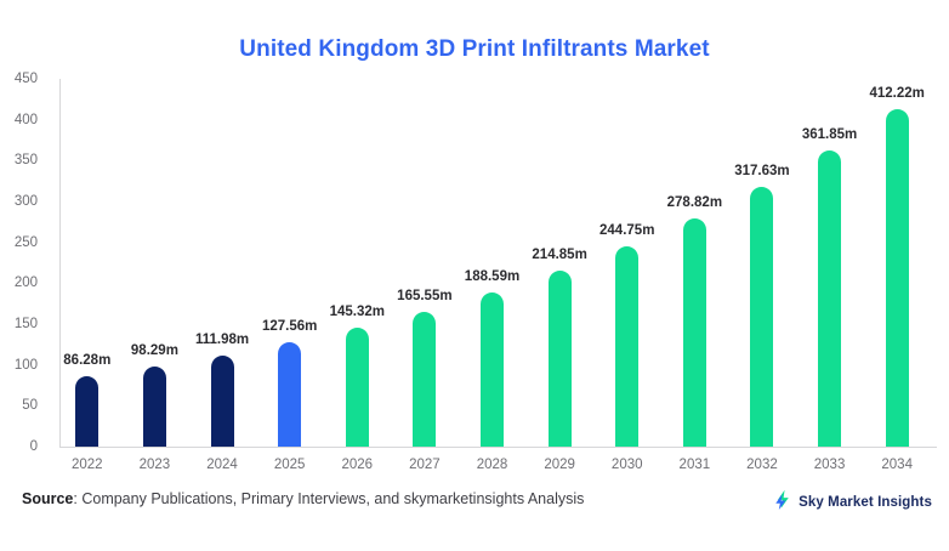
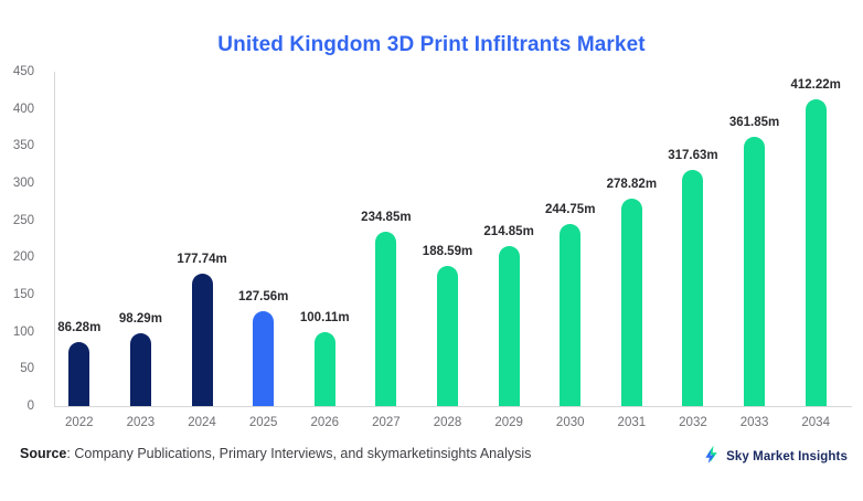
2024: 111.98m -> 177.74m
2026: 145.32m -> 100.11m
2027: 165.55m -> 234.85m
